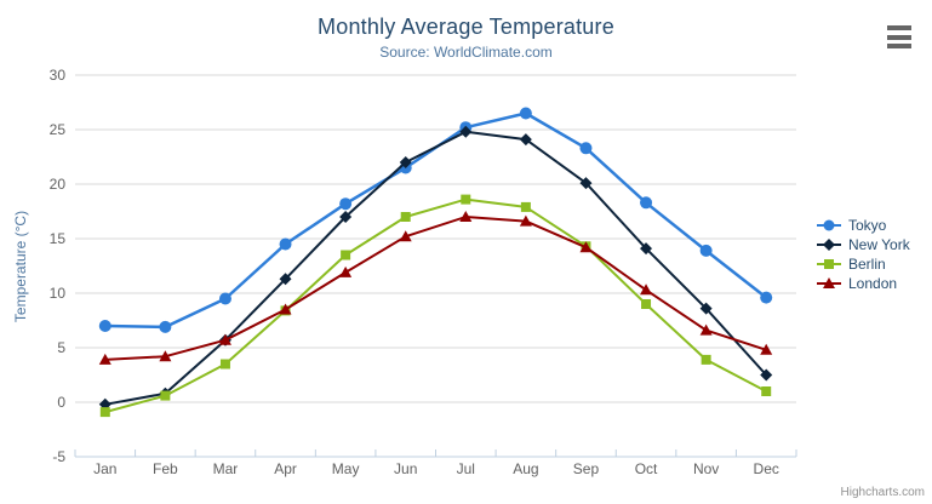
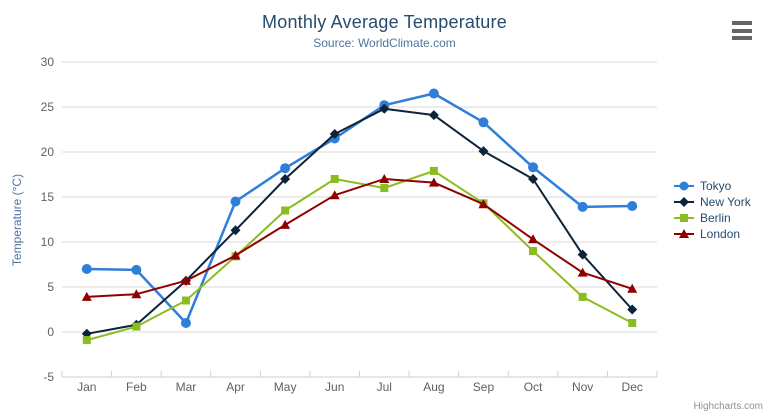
Tokyo/Mar: 10 -> 1
Berlin/Jul: 19 -> 16
New York/Oct: 14 -> 17
Tokyo/Dec: 10 -> 14
